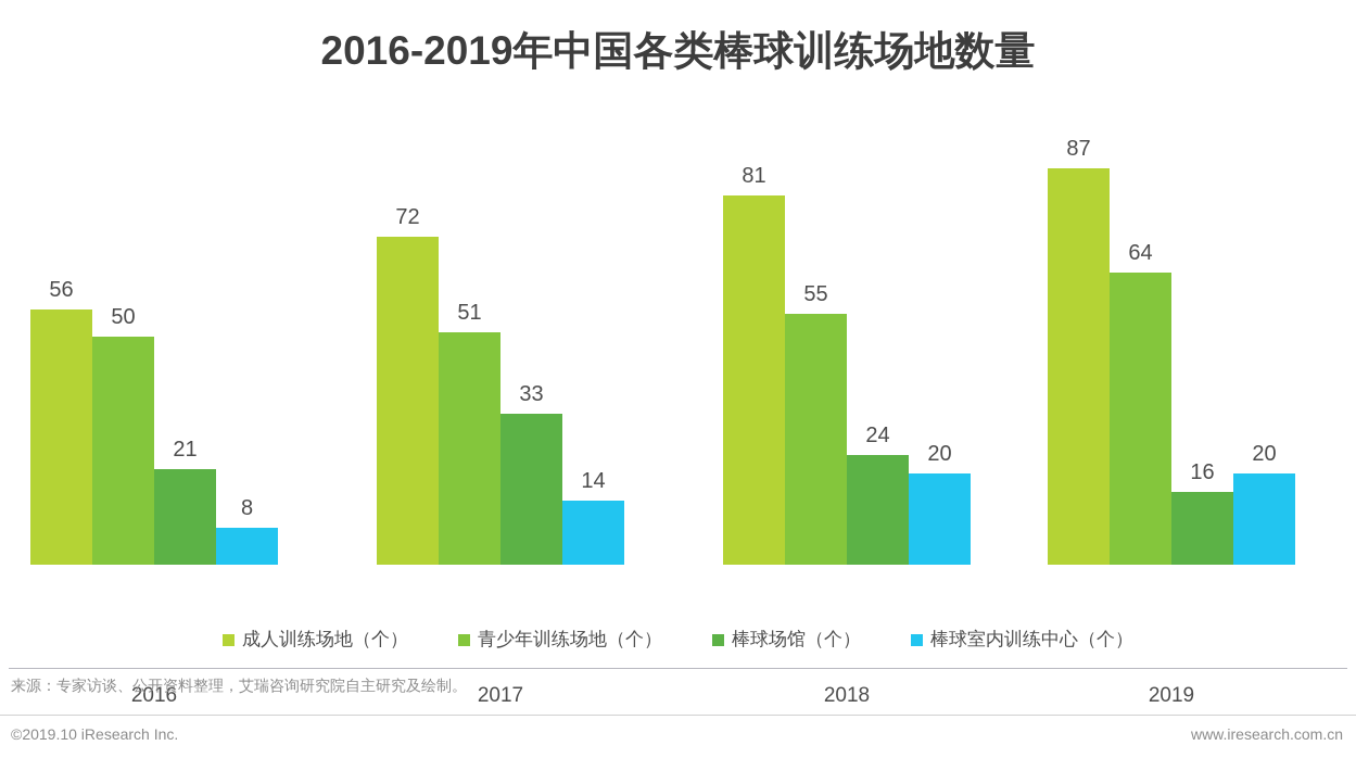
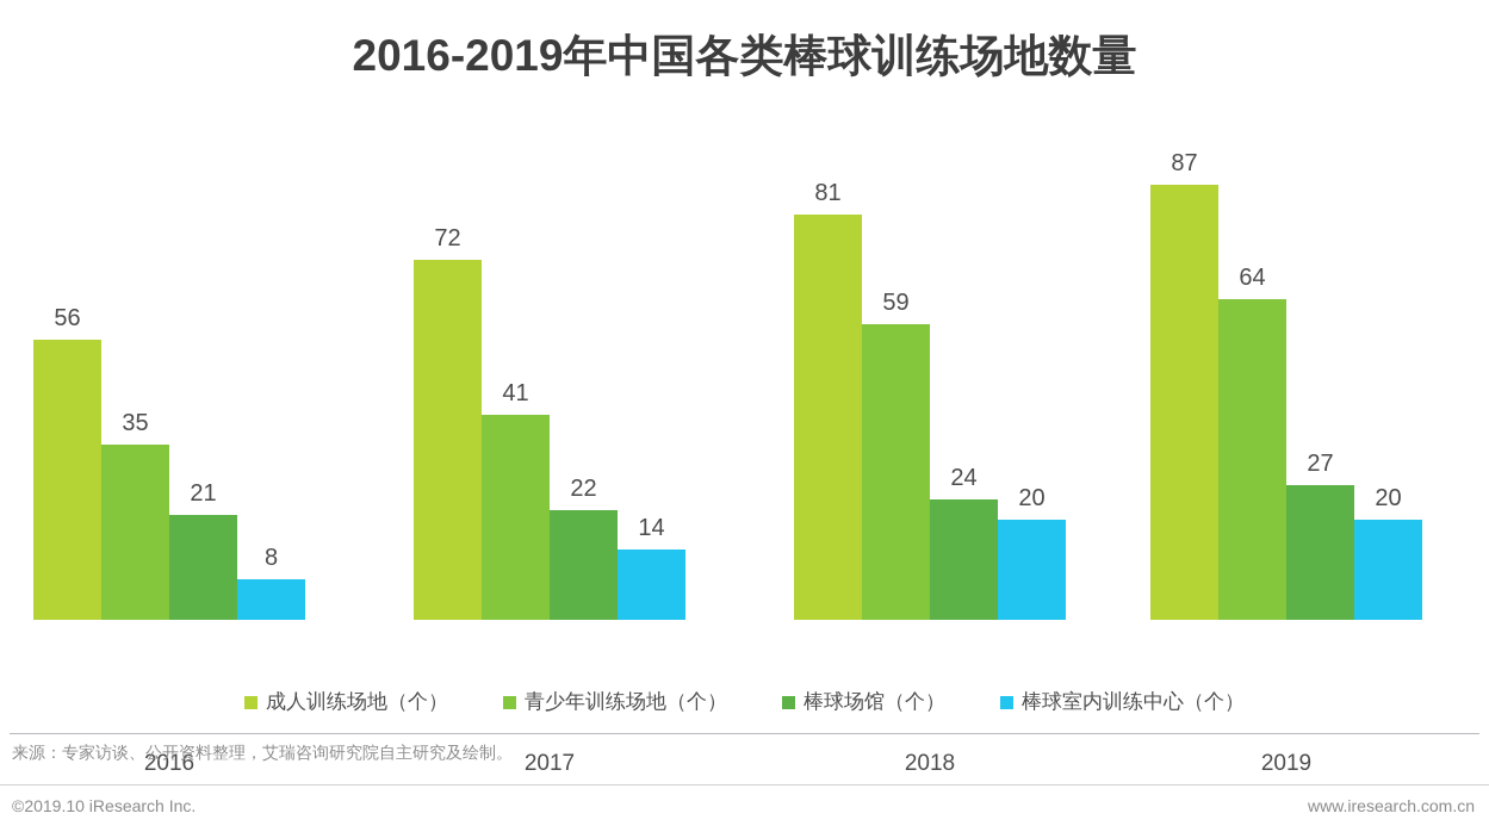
青少年训练场地（个）/2016: 50 -> 35
青少年训练场地（个）/2017: 51 -> 41
棒球场馆（个）/2017: 33 -> 22
青少年训练场地（个）/2018: 55 -> 59
棒球场馆（个）/2019: 16 -> 27
